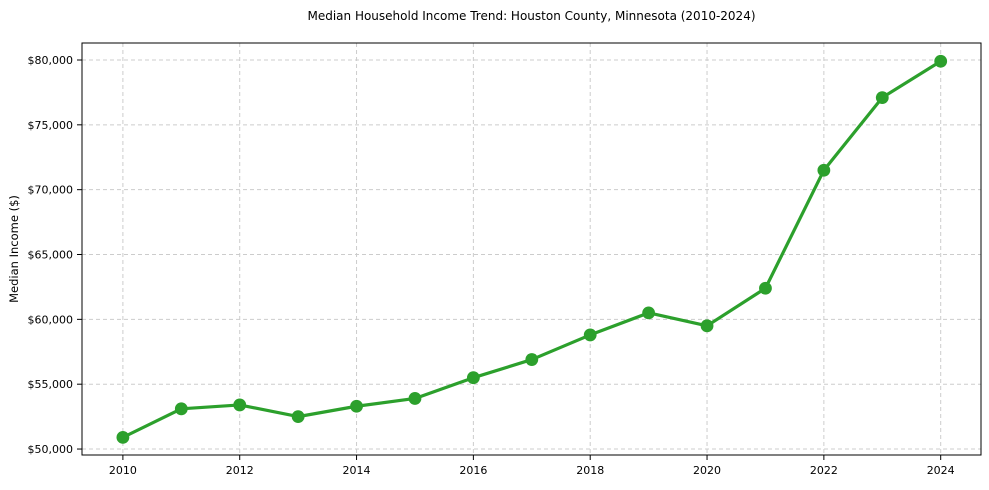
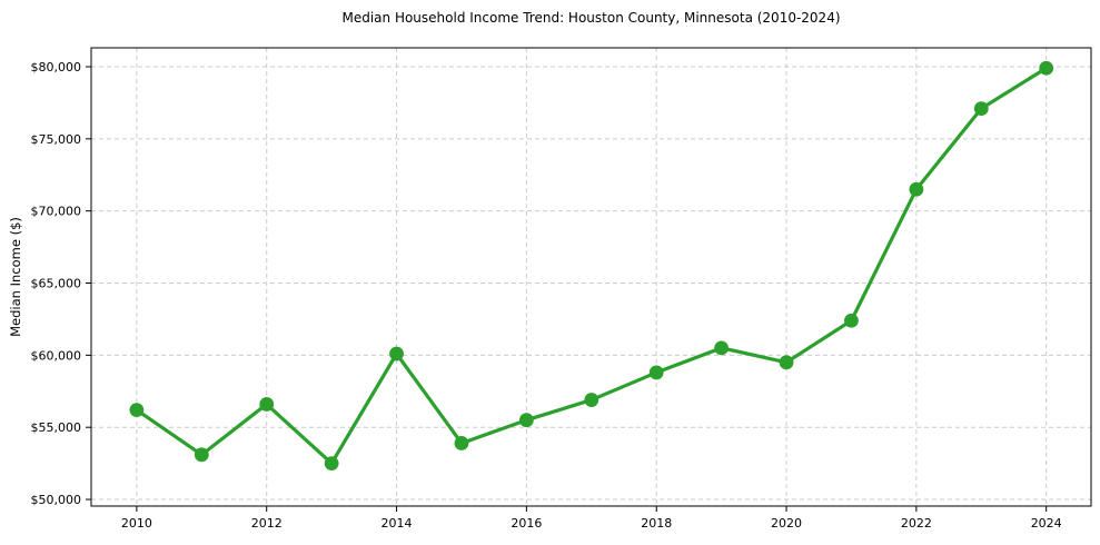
2010: $50900 -> $56200
2012: $53400 -> $56600
2014: $53300 -> $60100
